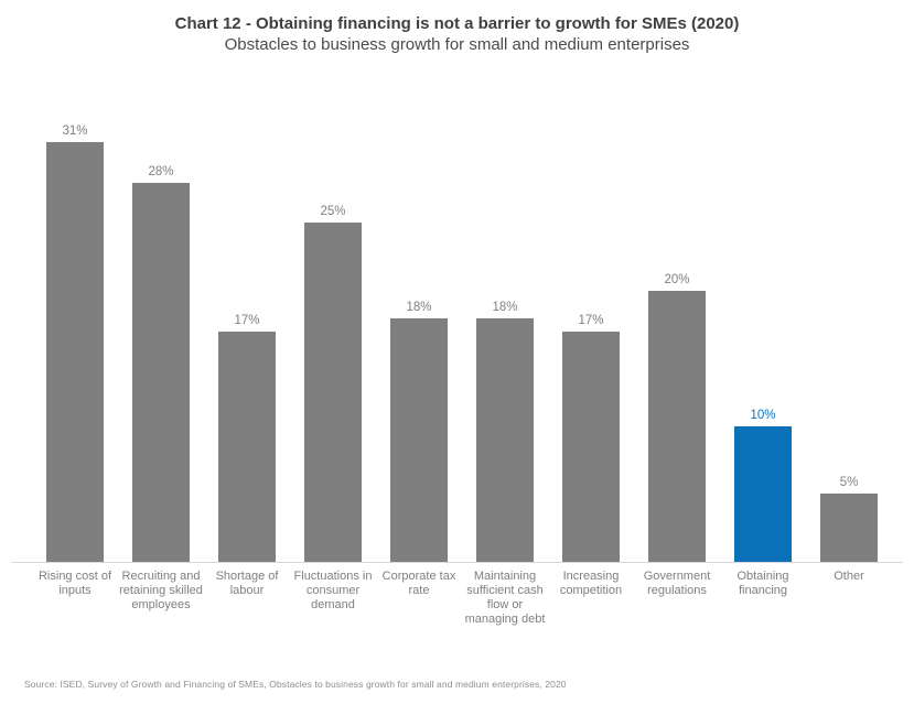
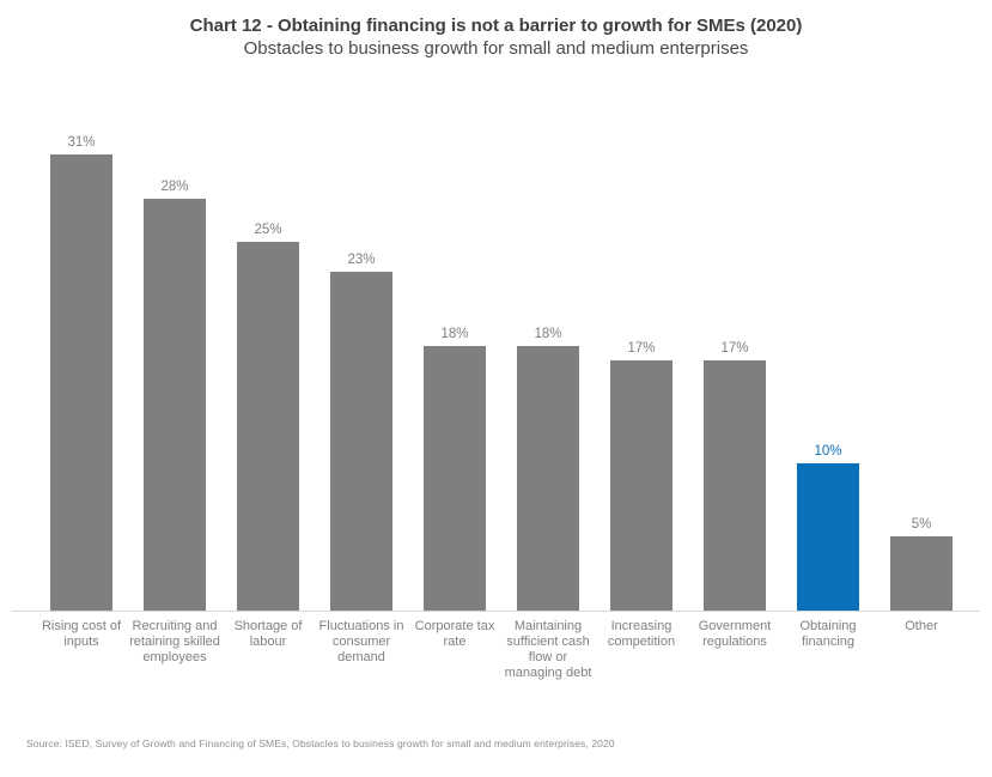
Shortage of labour: 17% -> 25%
Fluctuations in consumer demand: 25% -> 23%
Government regulations: 20% -> 17%
